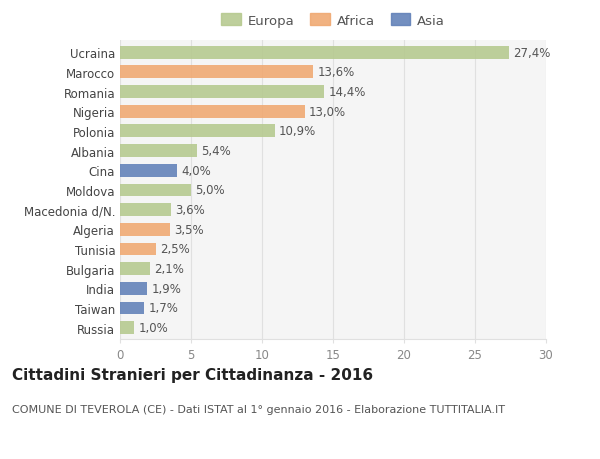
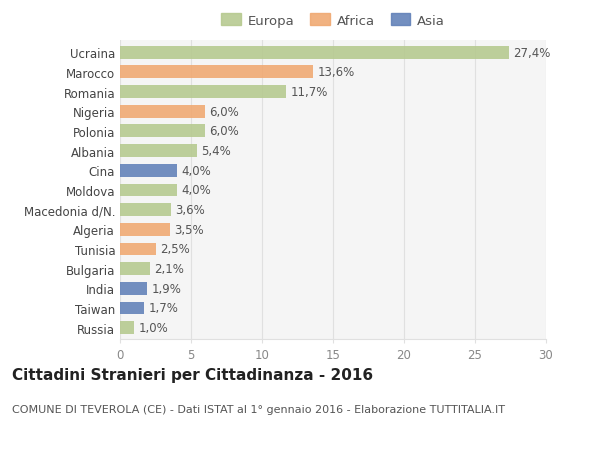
Romania: 14,4% -> 11,7%
Nigeria: 13,0% -> 6,0%
Polonia: 10,9% -> 6,0%
Moldova: 5,0% -> 4,0%
